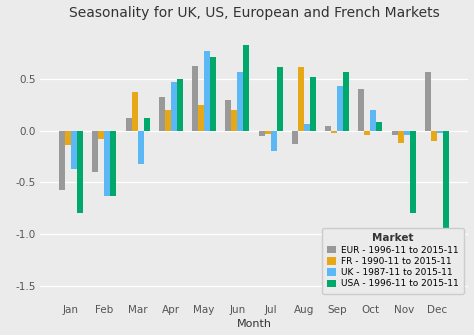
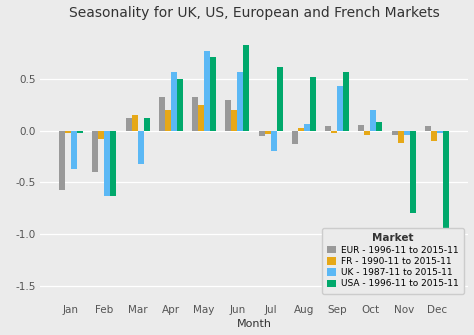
FR - 1990-11 to 2015-11/Jan: -0.14 -> -0.02
USA - 1996-11 to 2015-11/Jan: -0.80 -> -0.02
FR - 1990-11 to 2015-11/Mar: 0.38 -> 0.15
UK - 1987-11 to 2015-11/Apr: 0.47 -> 0.57
EUR - 1996-11 to 2015-11/May: 0.63 -> 0.33
FR - 1990-11 to 2015-11/Aug: 0.62 -> 0.03
EUR - 1996-11 to 2015-11/Oct: 0.41 -> 0.06
EUR - 1996-11 to 2015-11/Dec: 0.57 -> 0.05
